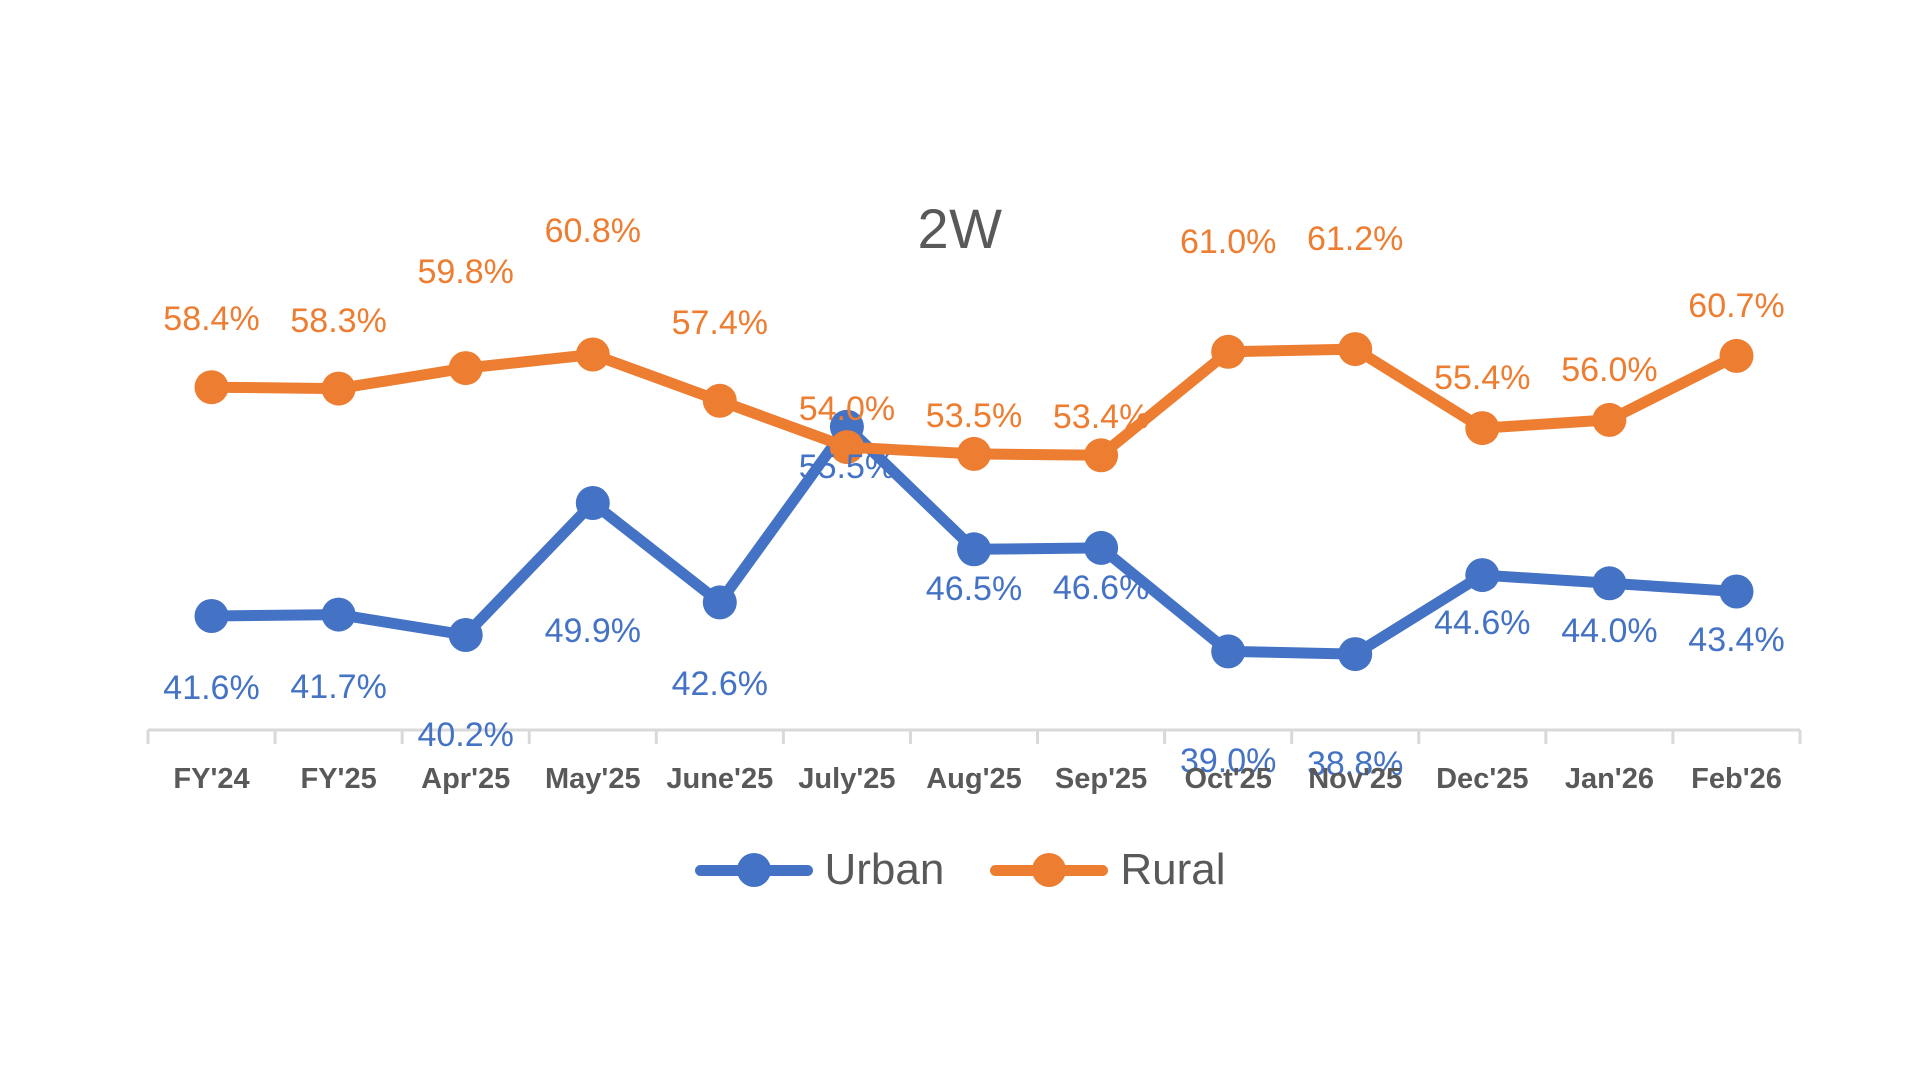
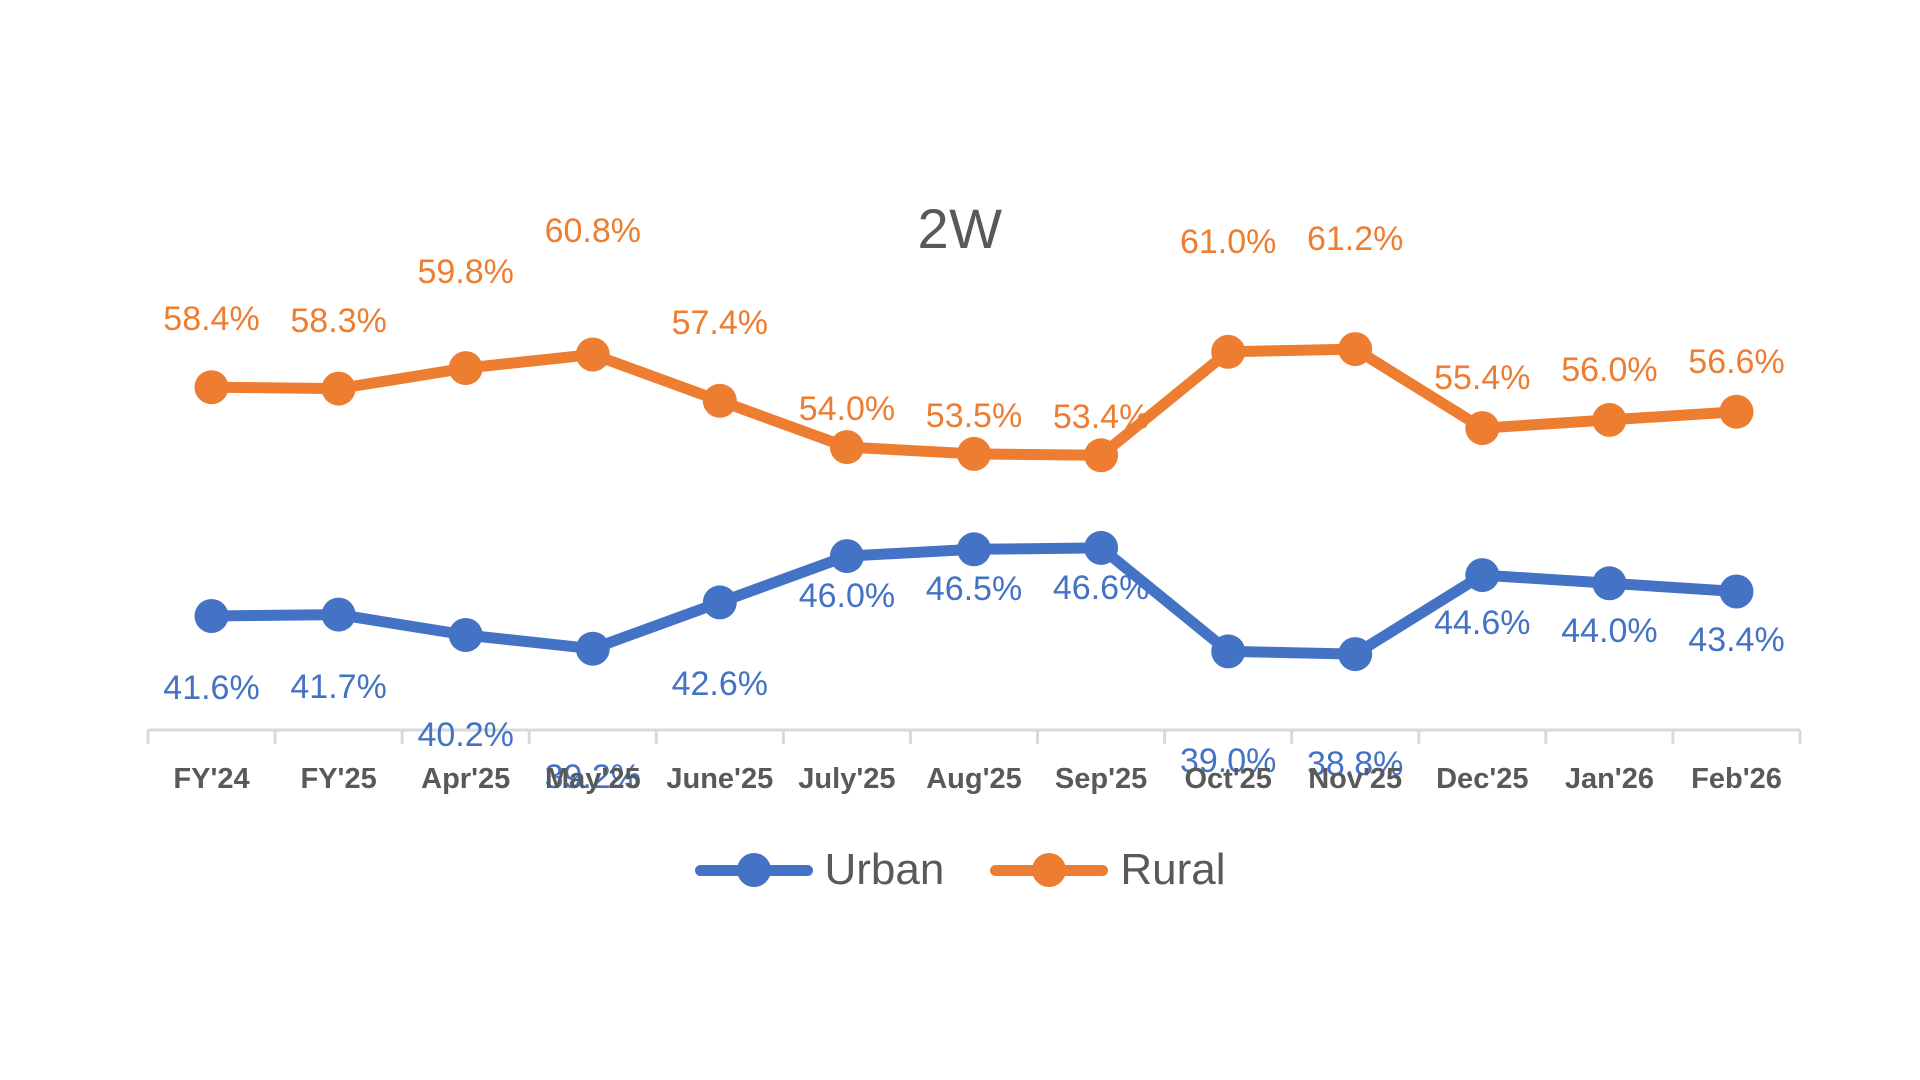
Urban/May'25: 49.9% -> 39.2%
Urban/July'25: 55.5% -> 46.0%
Rural/Feb'26: 60.7% -> 56.6%
